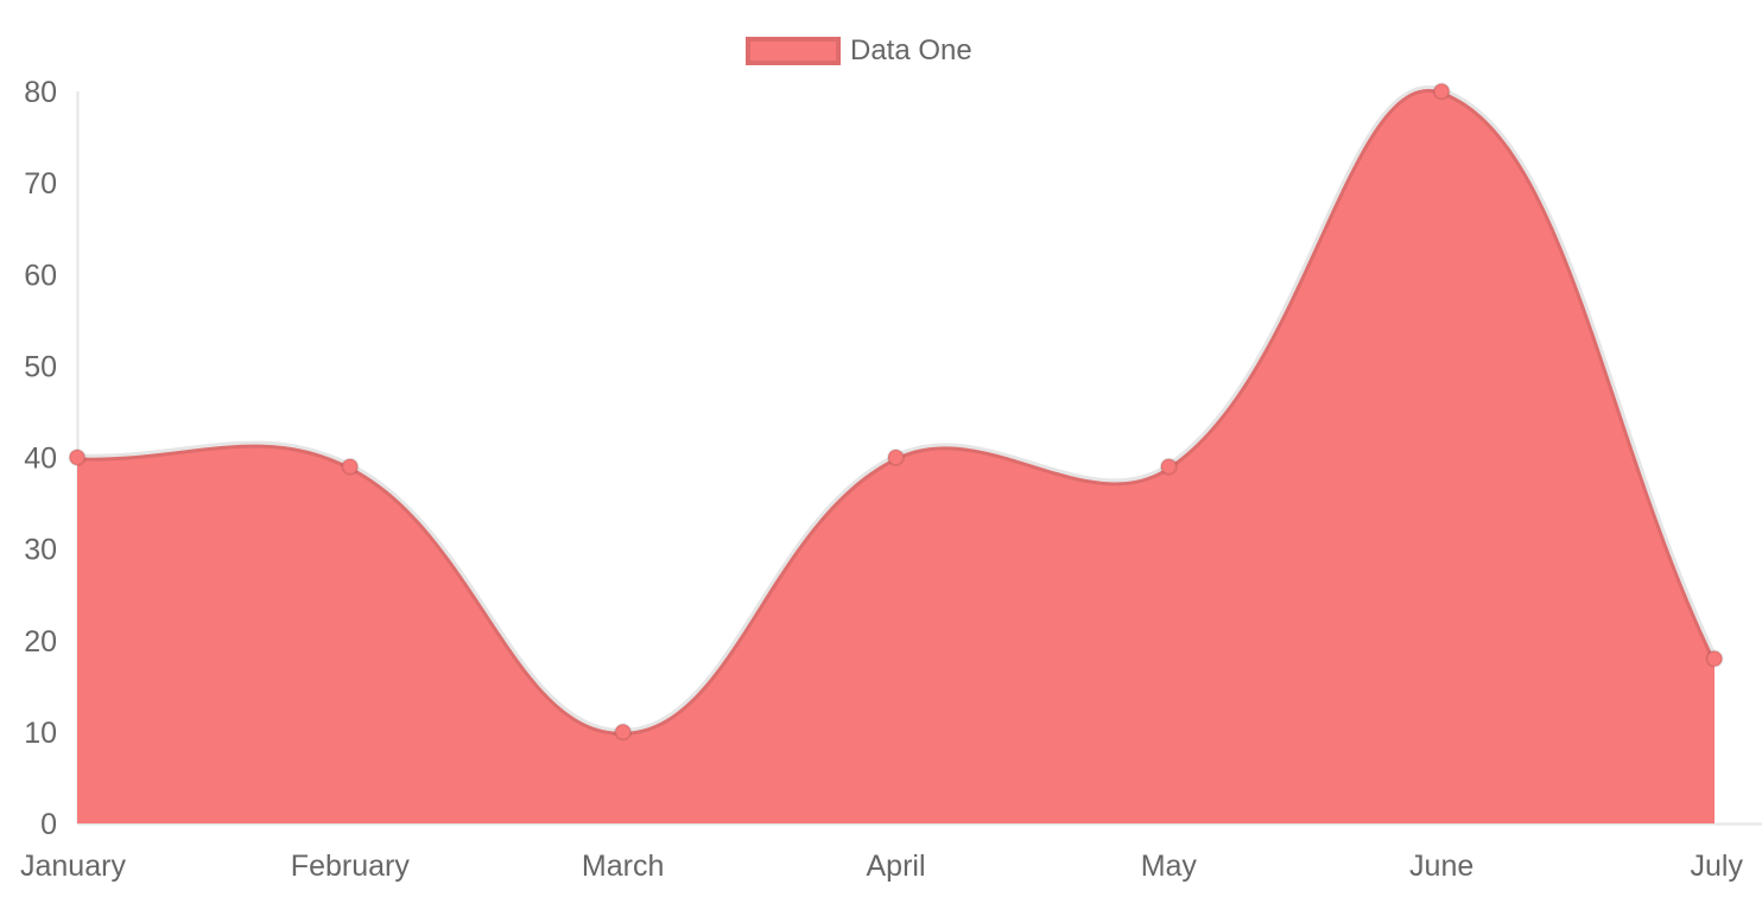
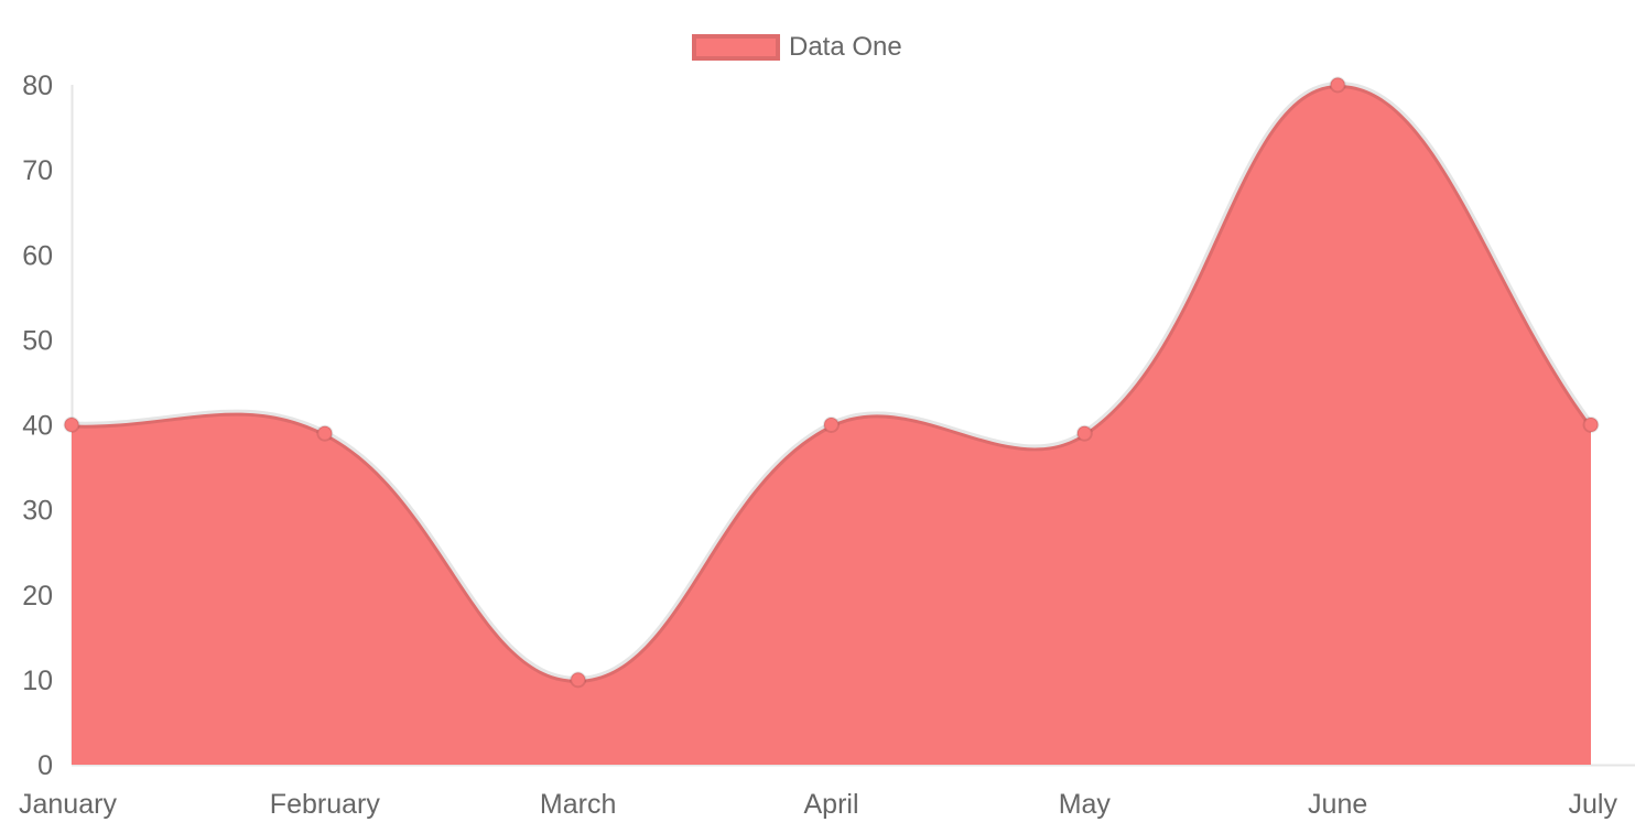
July: 18 -> 40
